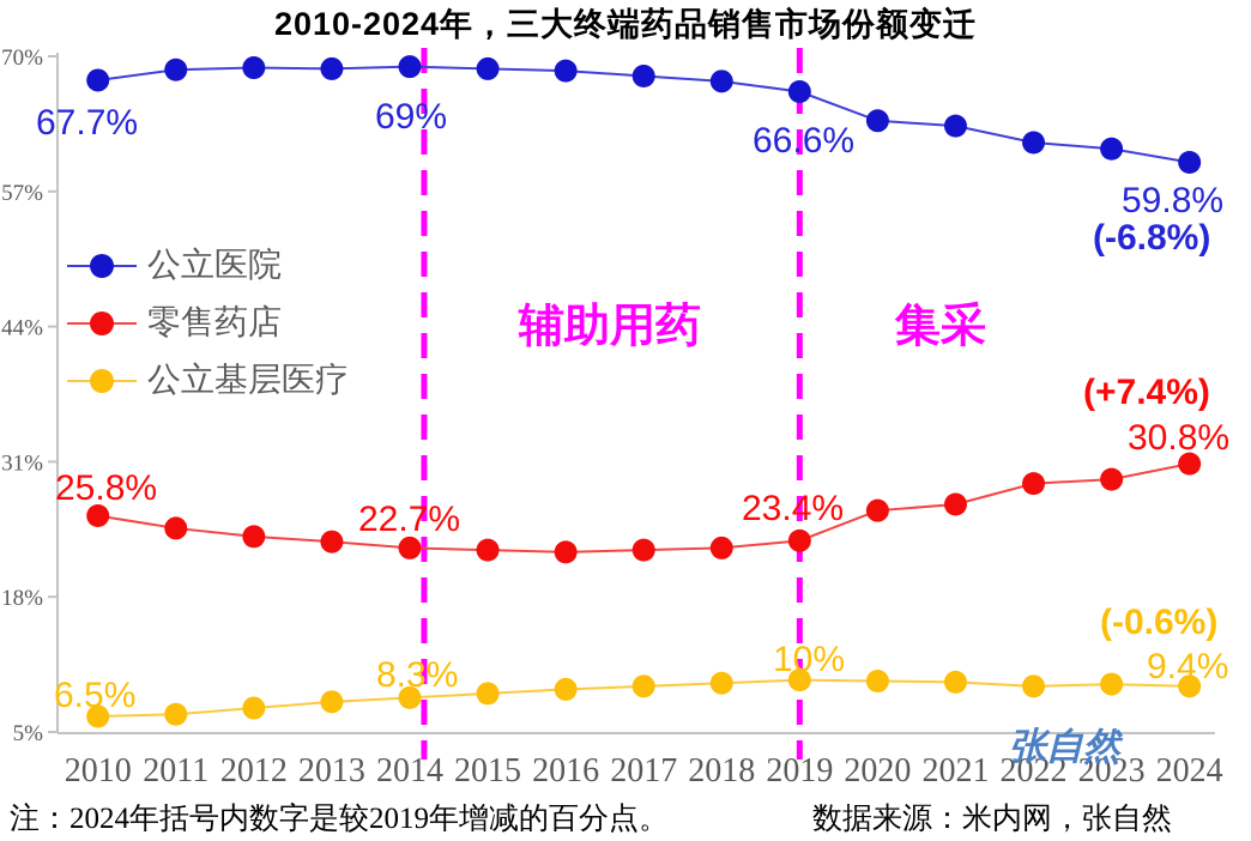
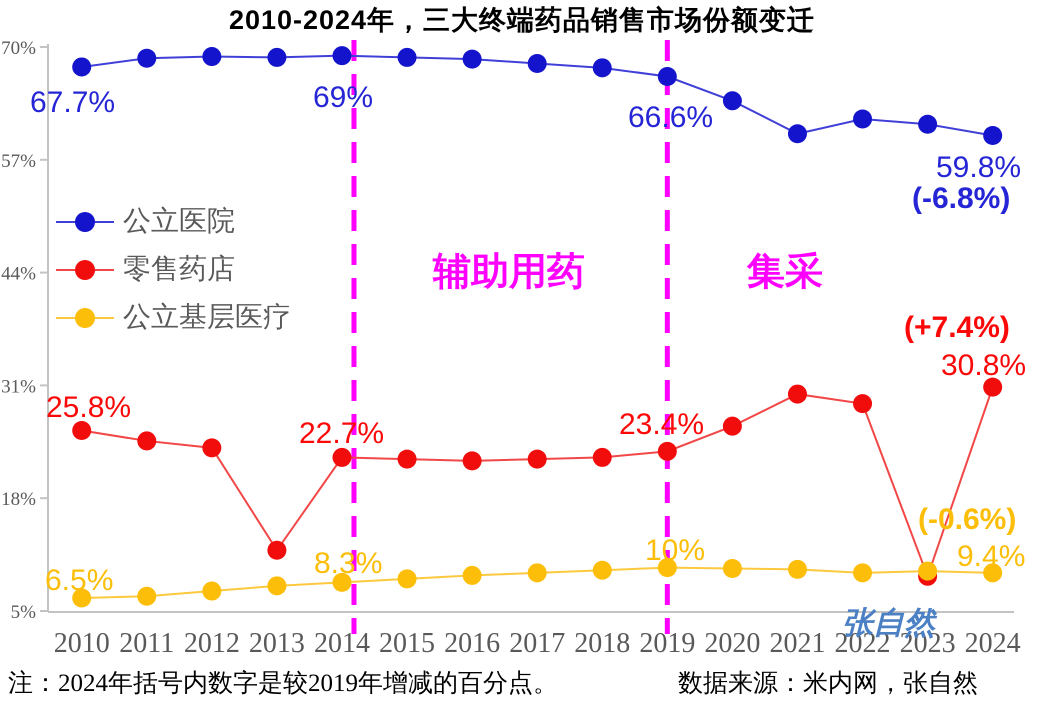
零售药店/2013: 23% -> 12%
公立医院/2021: 63% -> 60%
零售药店/2021: 27% -> 30%
零售药店/2023: 29% -> 9%
